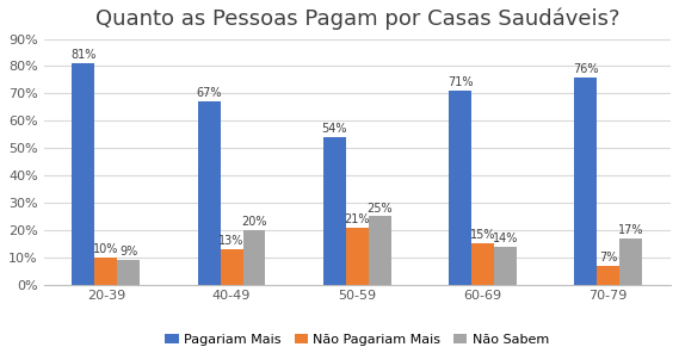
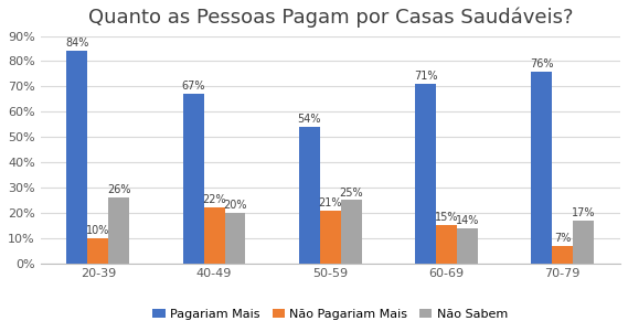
Pagariam Mais/20-39: 81% -> 84%
Não Sabem/20-39: 9% -> 26%
Não Pagariam Mais/40-49: 13% -> 22%
